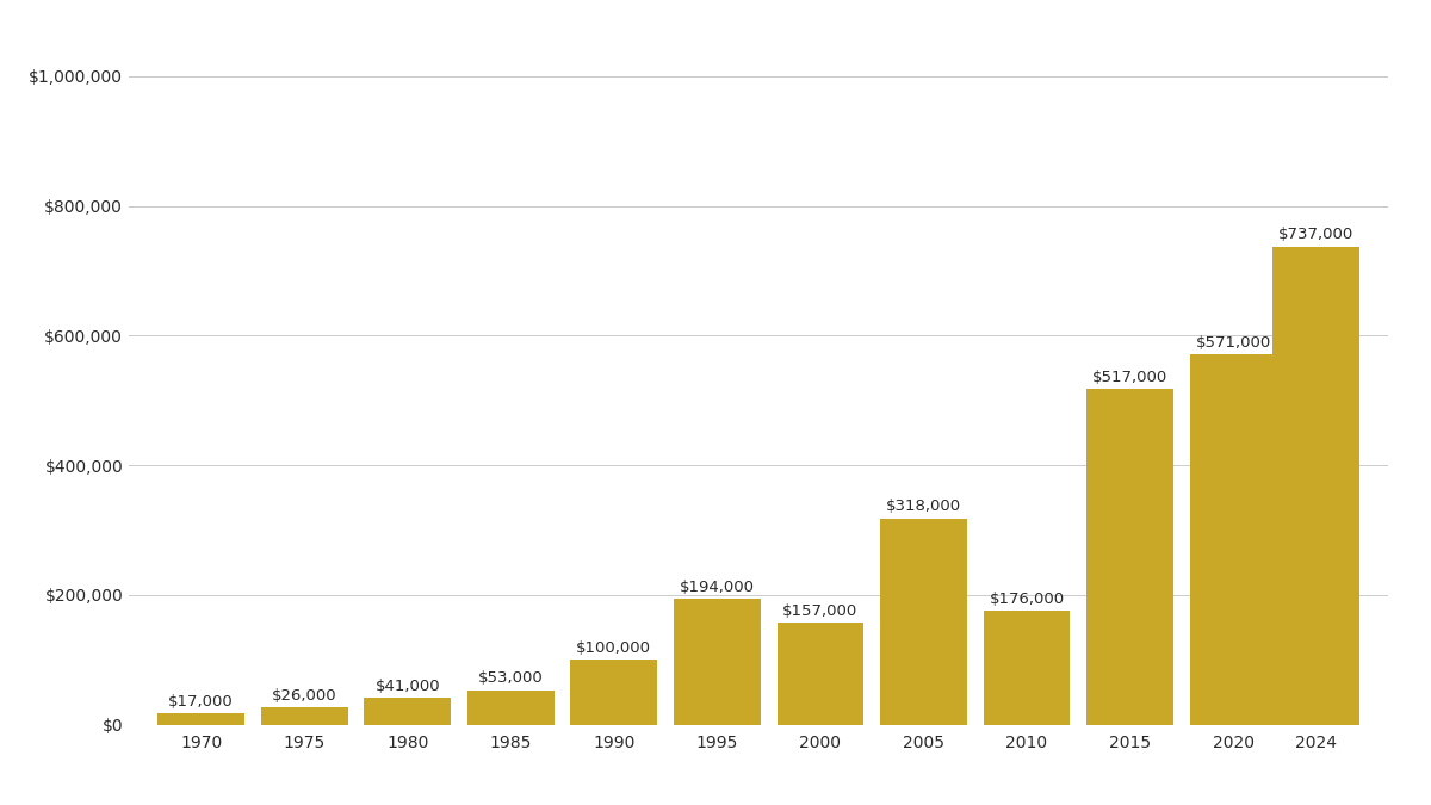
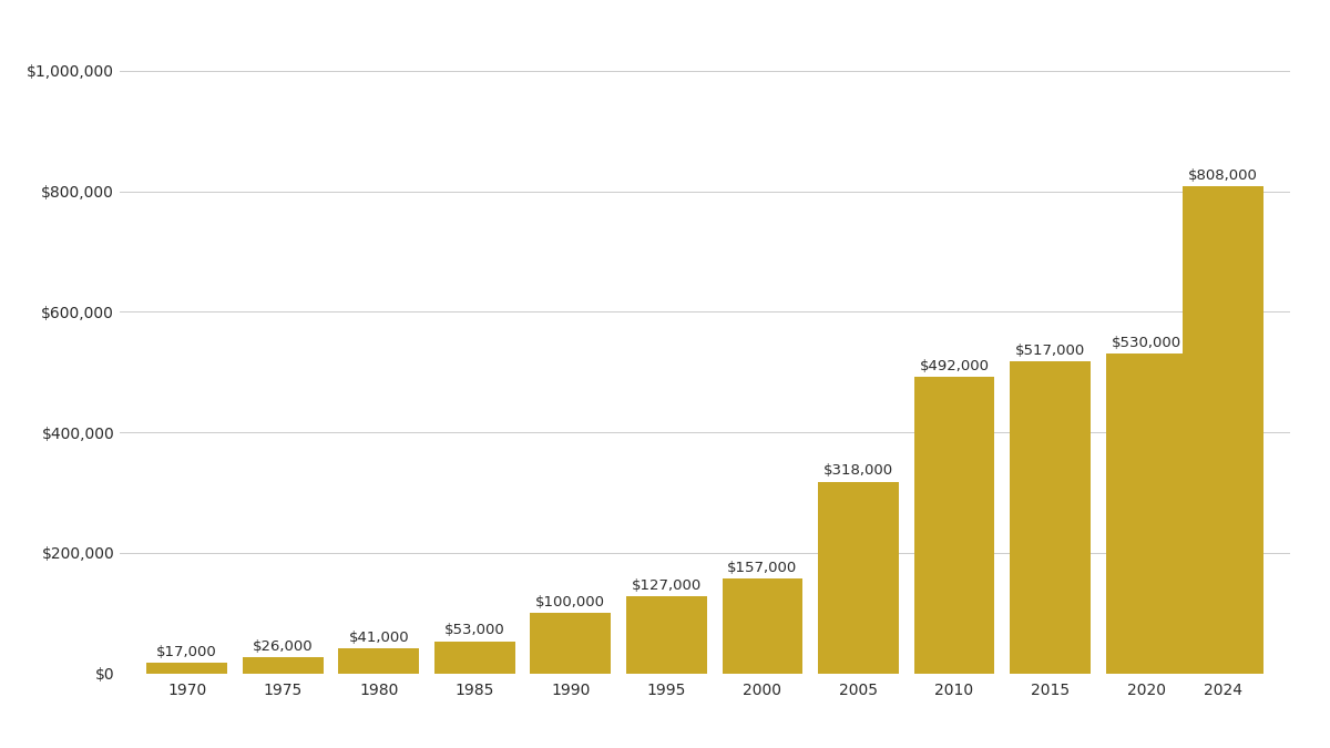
1995: $194,000 -> $127,000
2010: $176,000 -> $492,000
2020: $571,000 -> $530,000
2024: $737,000 -> $808,000
